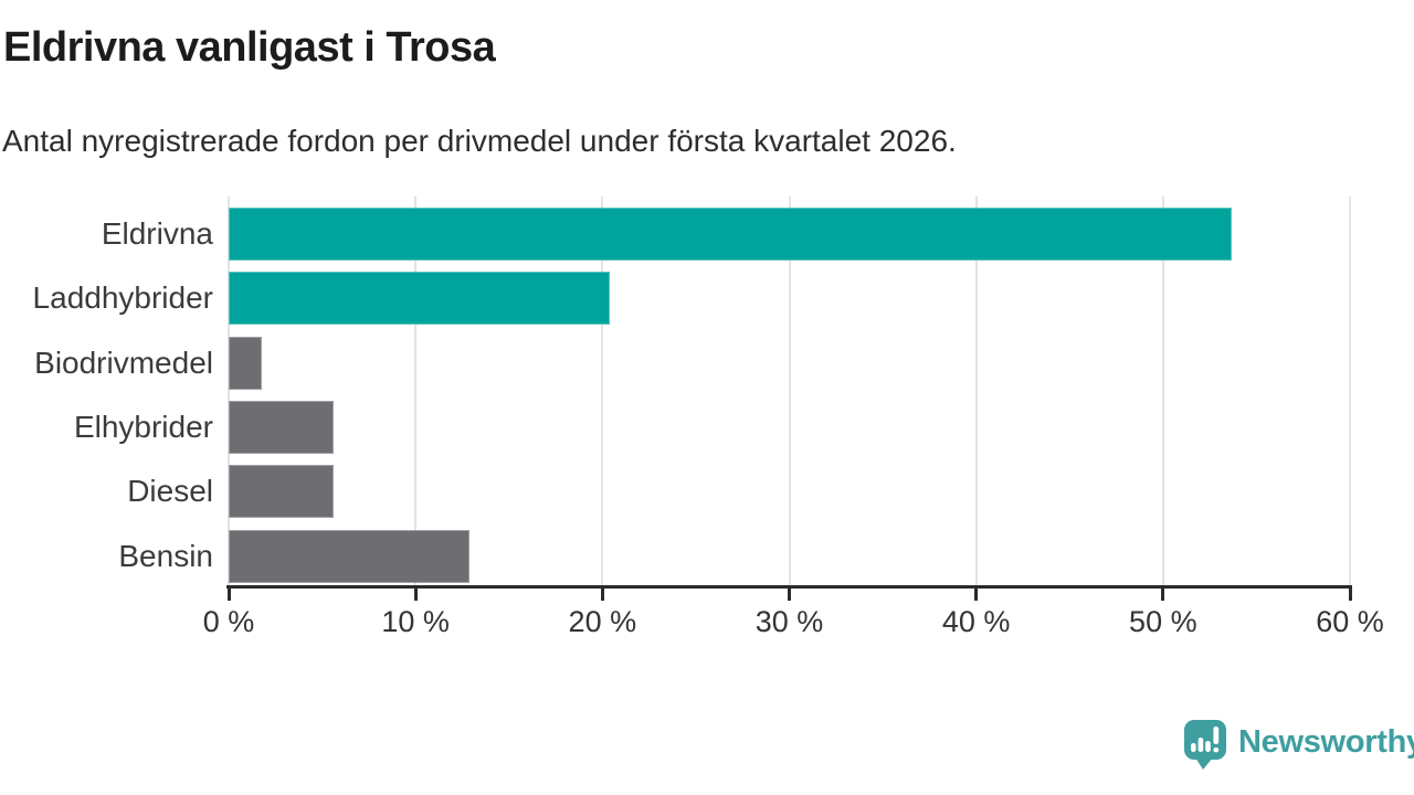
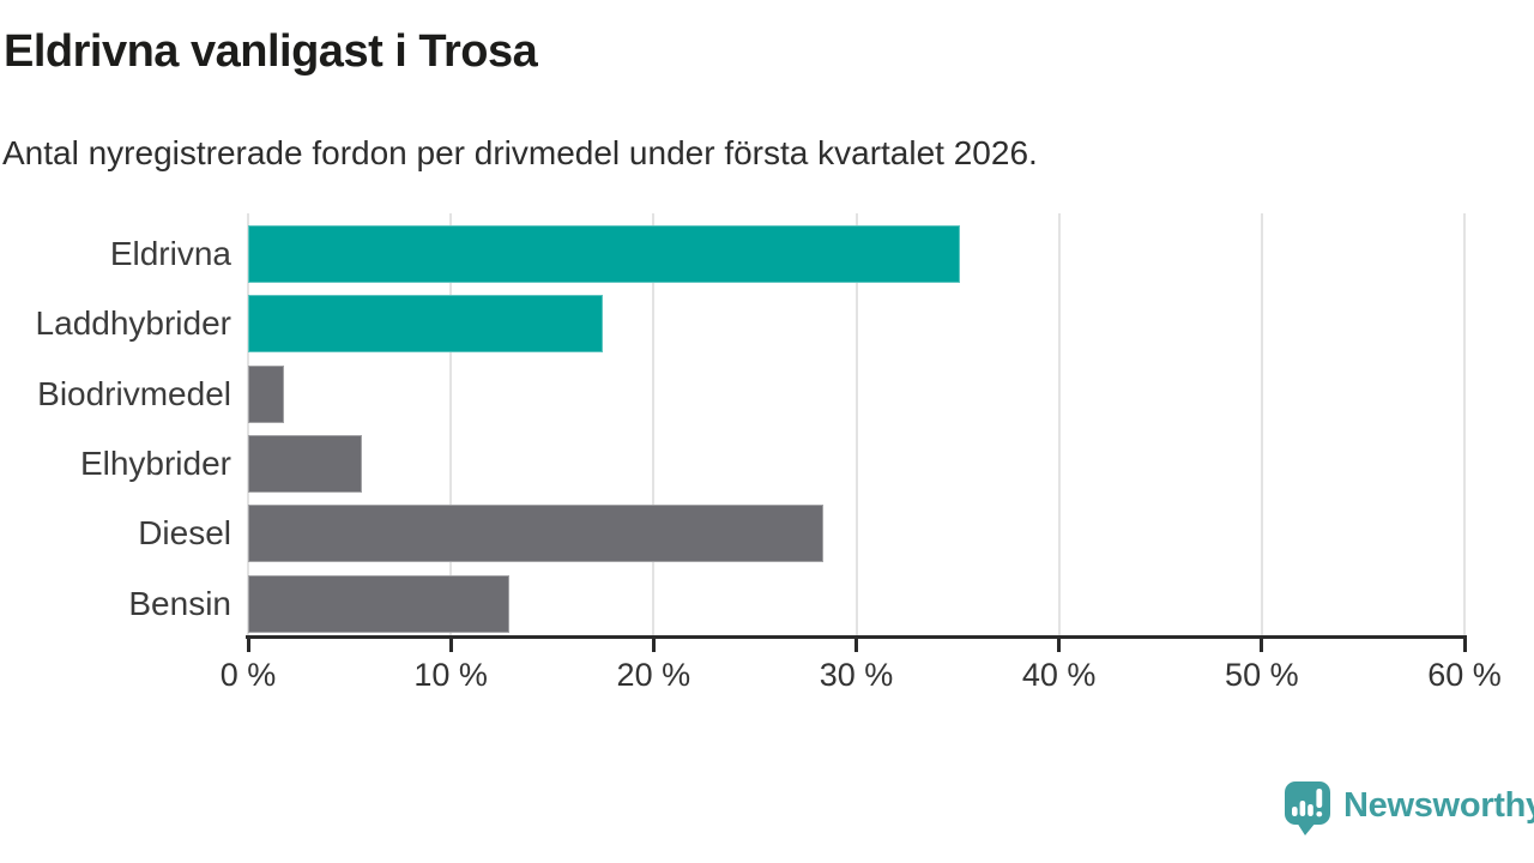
Eldrivna: 53.7% -> 35.1%
Laddhybrider: 20.4% -> 17.5%
Diesel: 5.6% -> 28.4%
